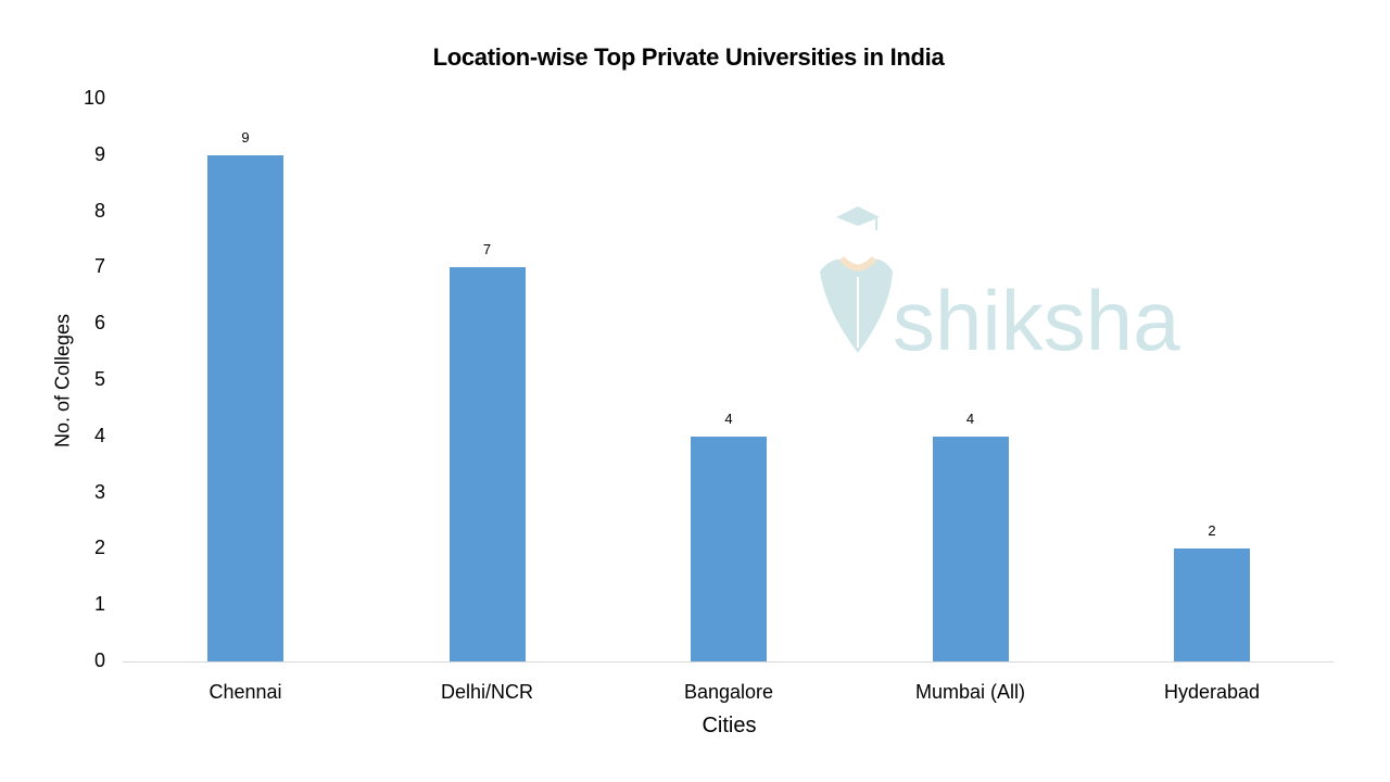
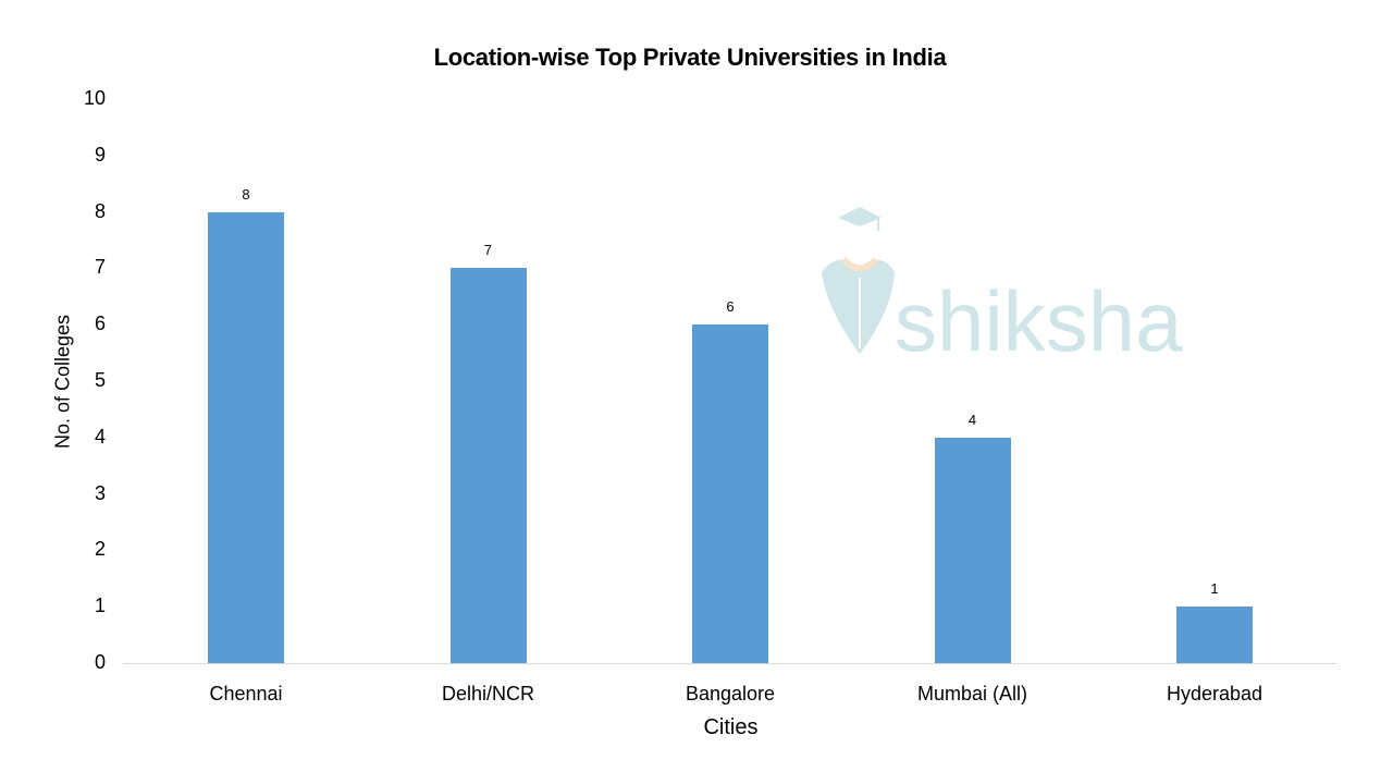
Chennai: 9 -> 8
Bangalore: 4 -> 6
Hyderabad: 2 -> 1
